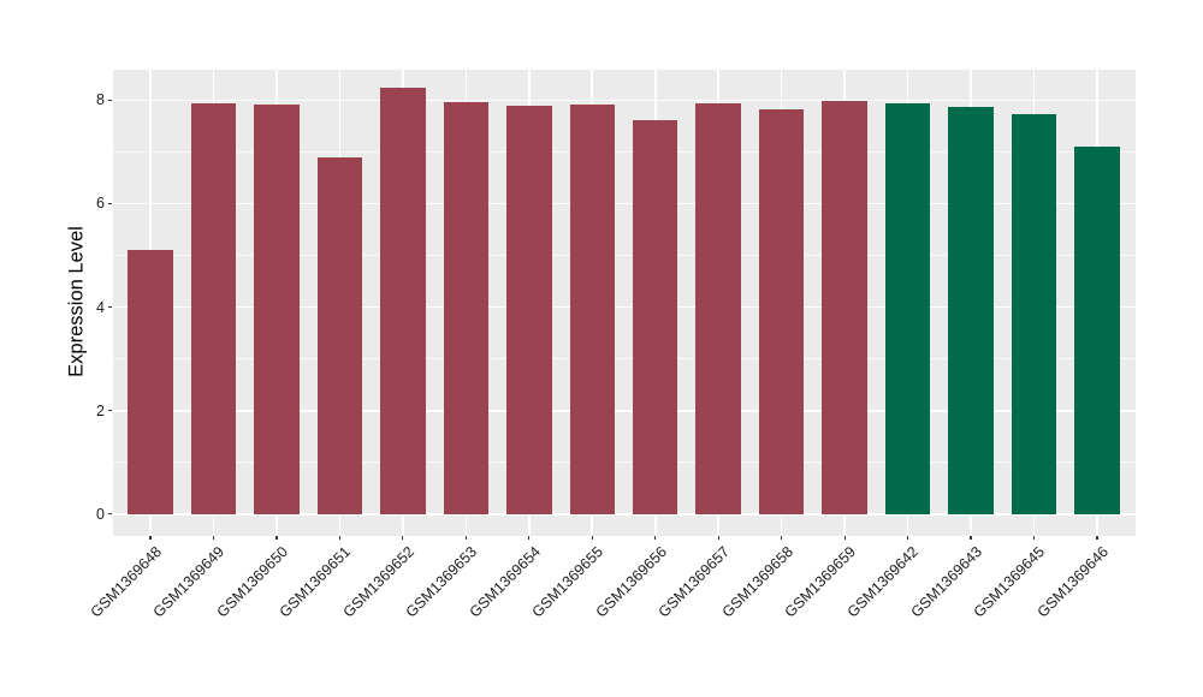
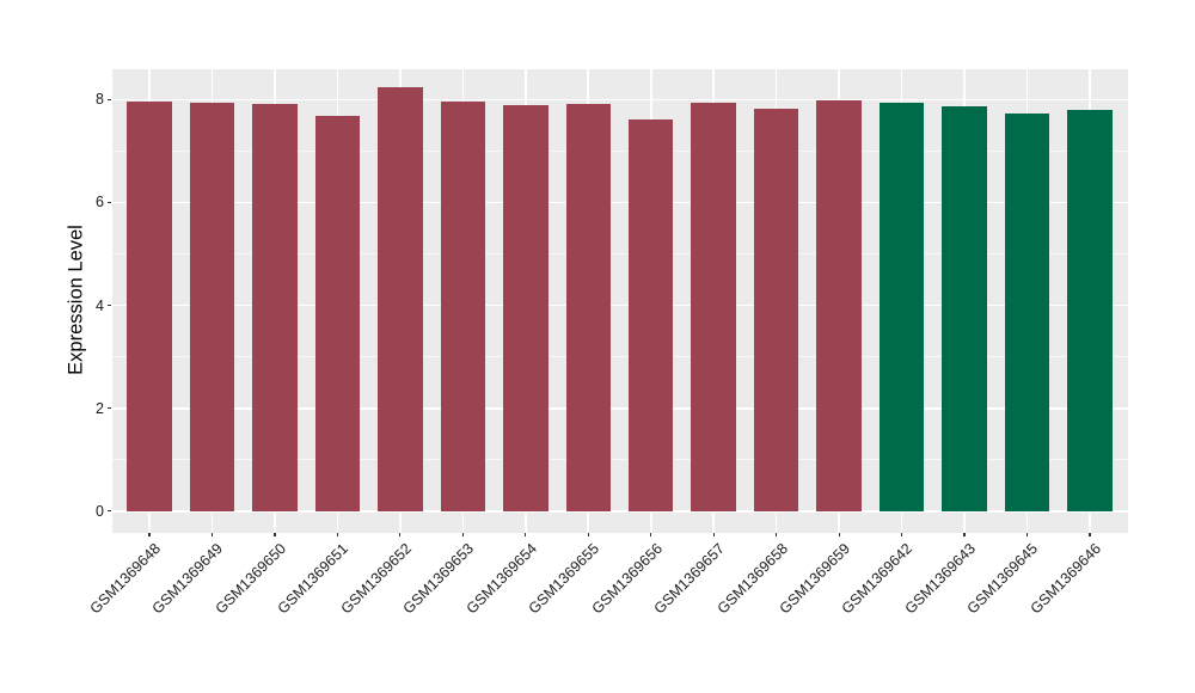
GSM1369648: 5.1 -> 8.0
GSM1369651: 6.9 -> 7.7
GSM1369646: 7.1 -> 7.8
